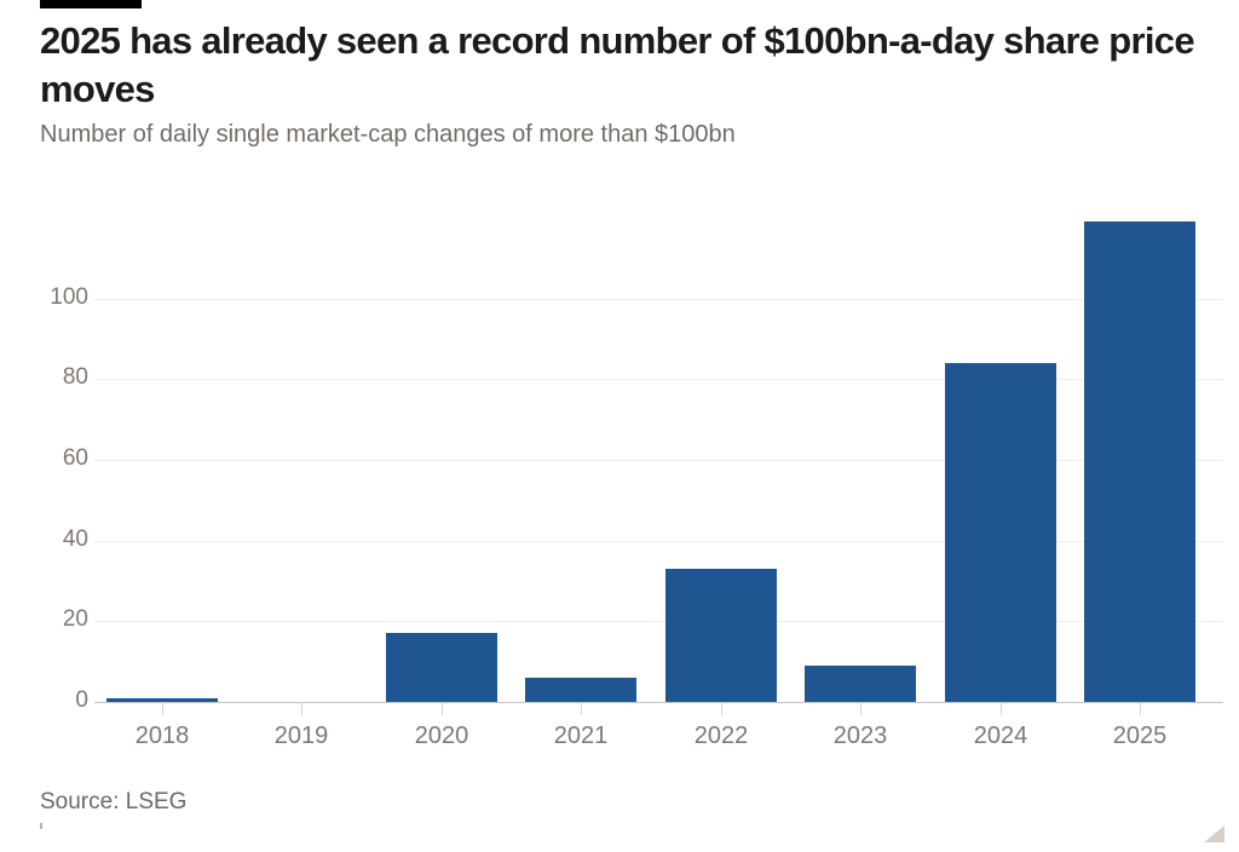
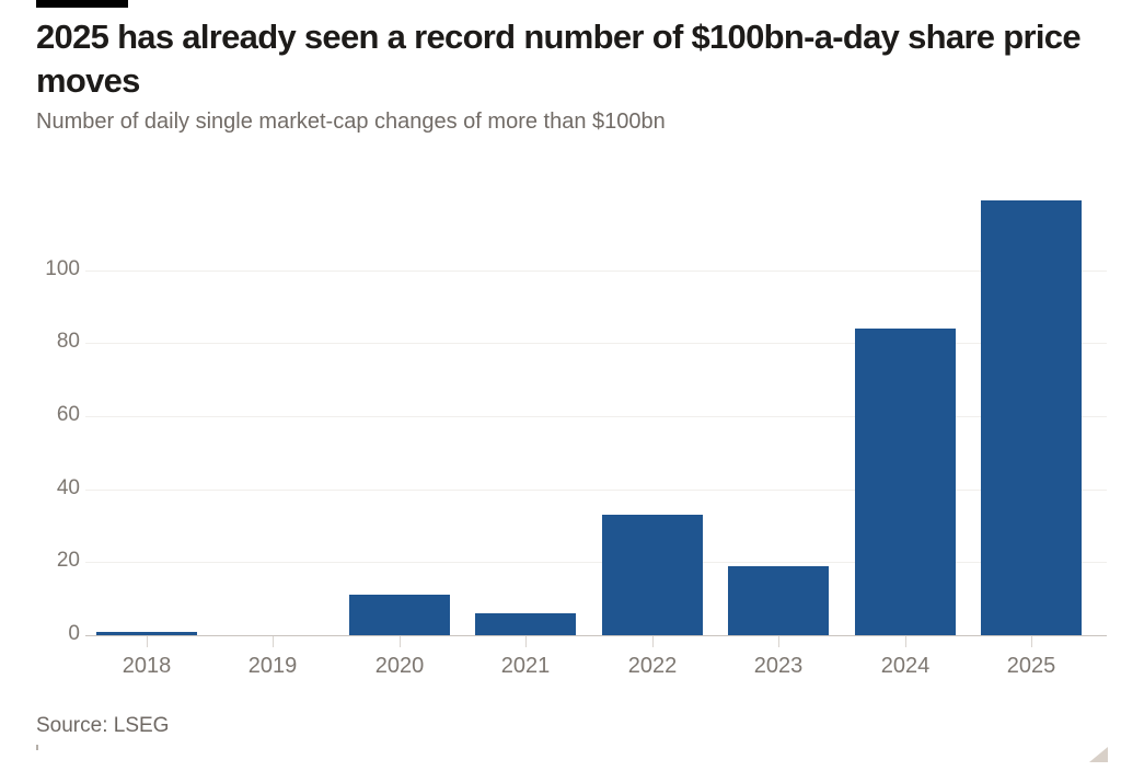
2020: 17 -> 11
2023: 9 -> 19
